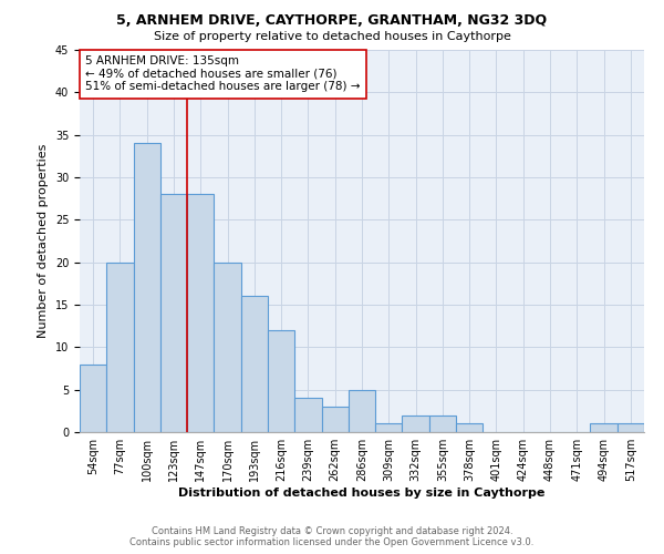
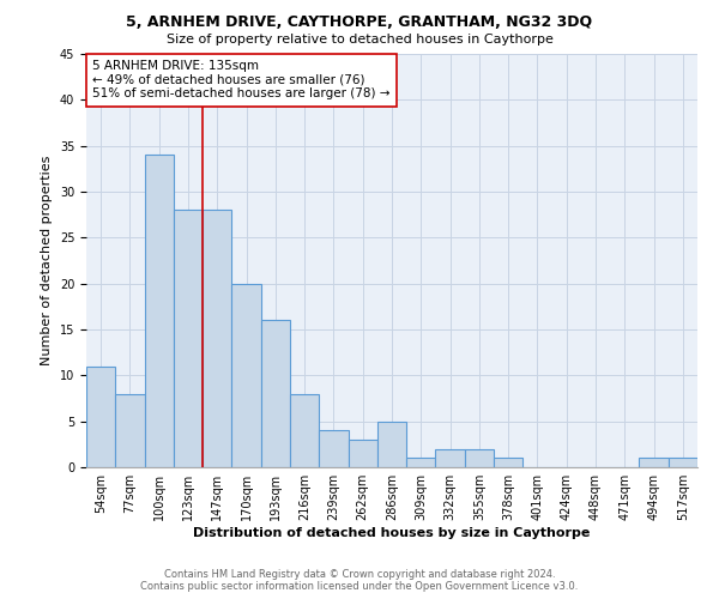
54sqm: 8 -> 11
77sqm: 20 -> 8
216sqm: 12 -> 8
